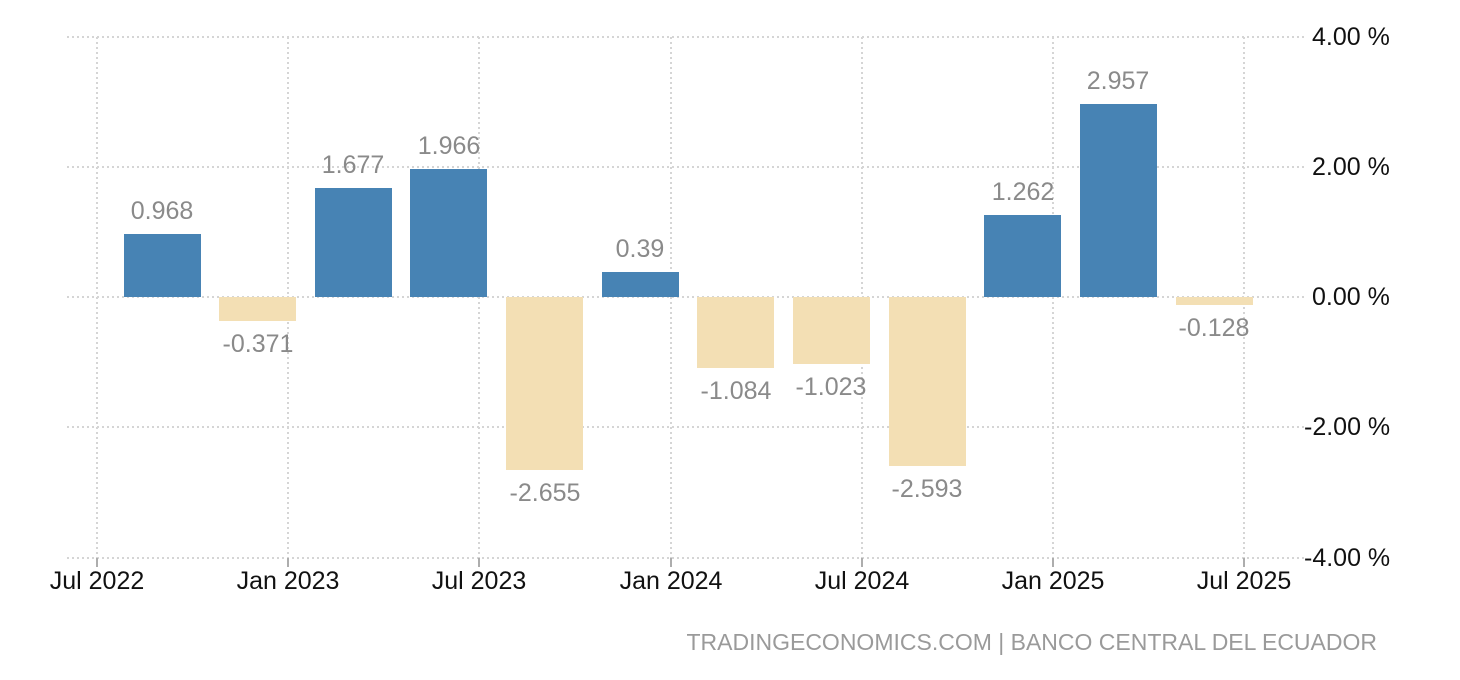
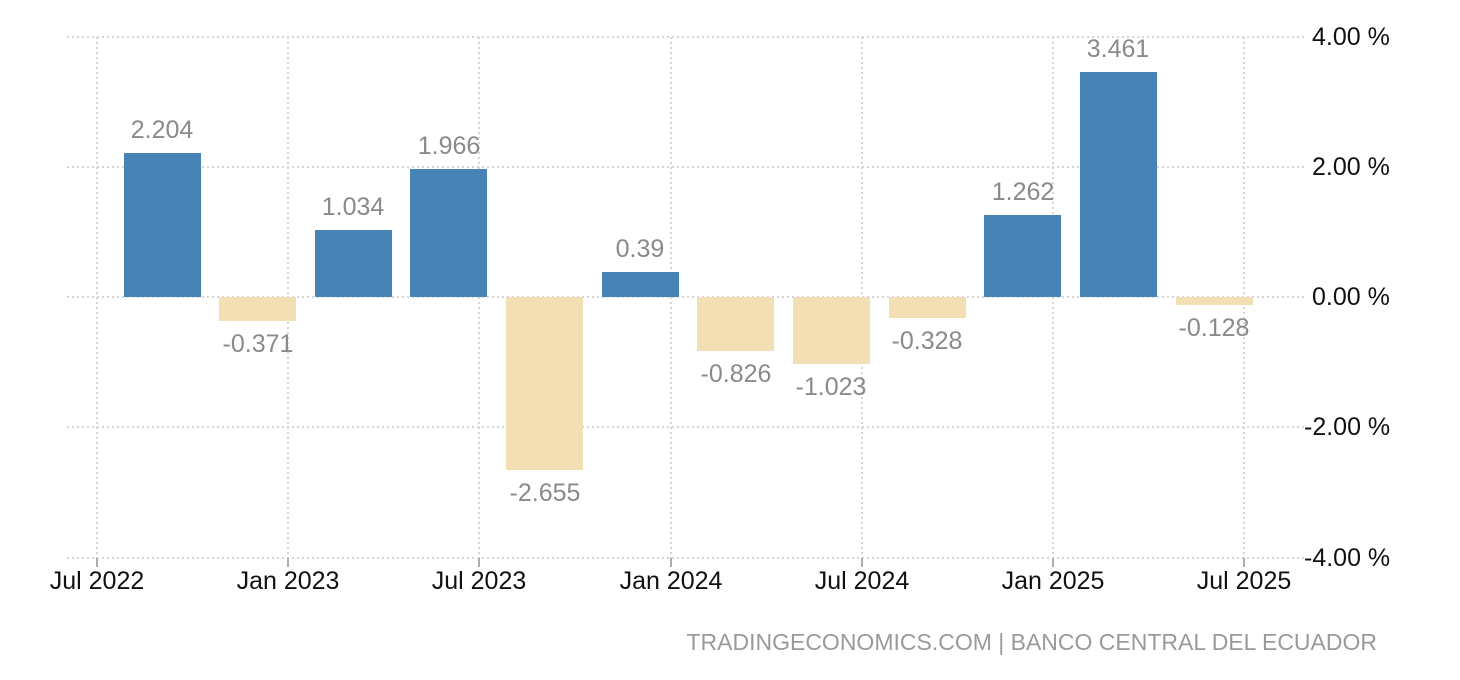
Jul 2022: 0.968 -> 2.204
Jan 2023: 1.677 -> 1.034
Jan 2024: -1.084 -> -0.826
Jul 2024: -2.593 -> -0.328
Jan 2025: 2.957 -> 3.461
